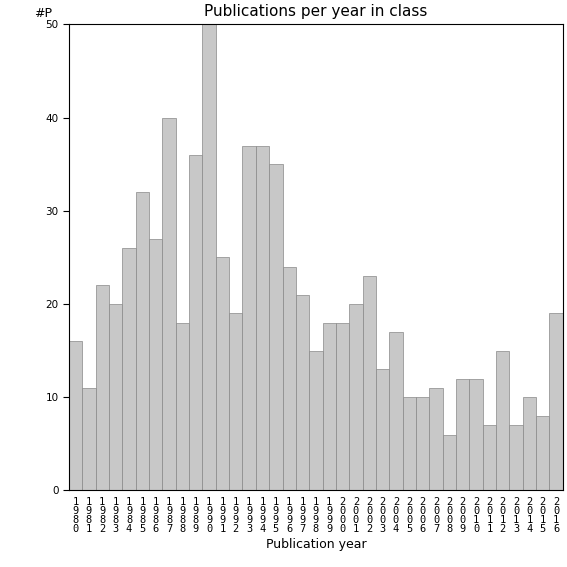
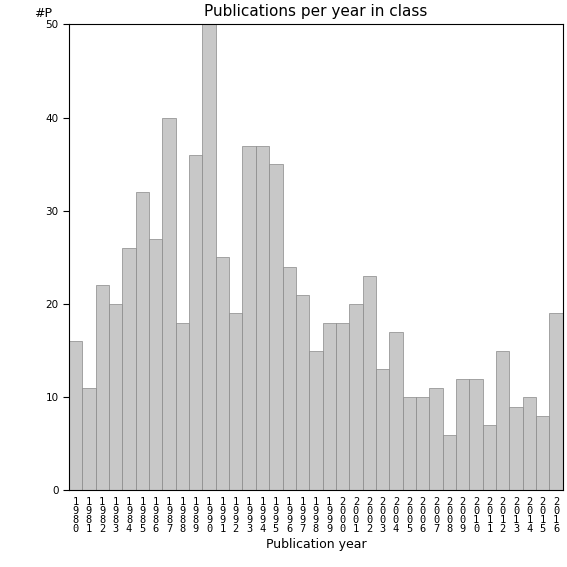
2 0 1 3: 7 -> 9
